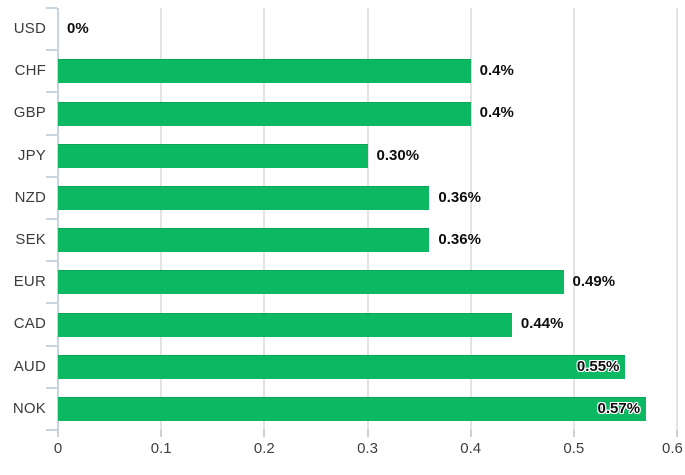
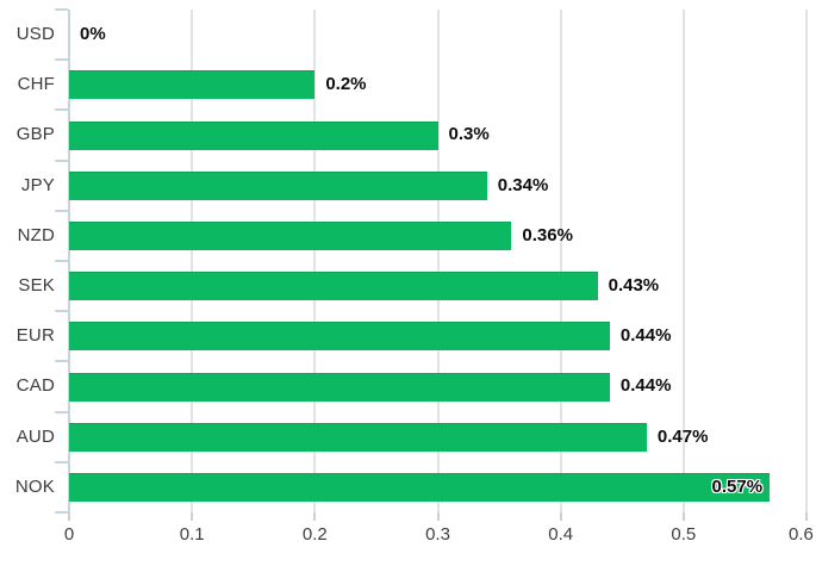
CHF: 0.4% -> 0.2%
GBP: 0.4% -> 0.3%
JPY: 0.30% -> 0.34%
SEK: 0.36% -> 0.43%
EUR: 0.49% -> 0.44%
AUD: 0.55% -> 0.47%
